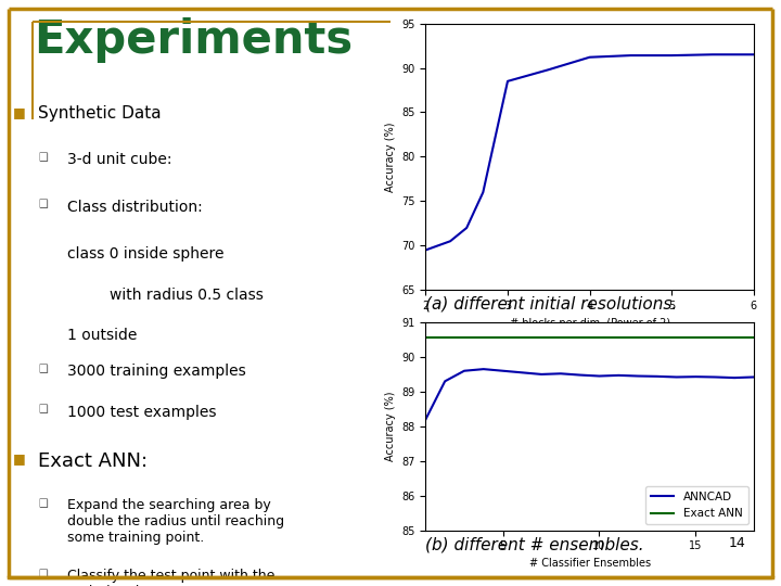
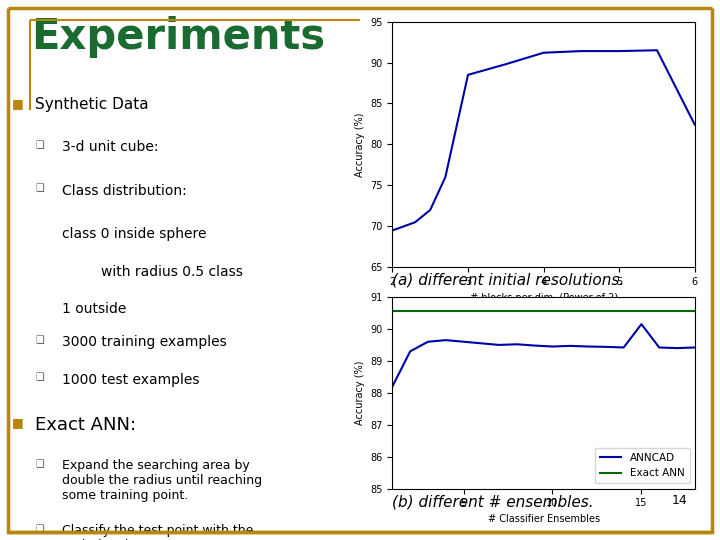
6: 91.5 -> 82.4
15: 89.43 -> 90.15
